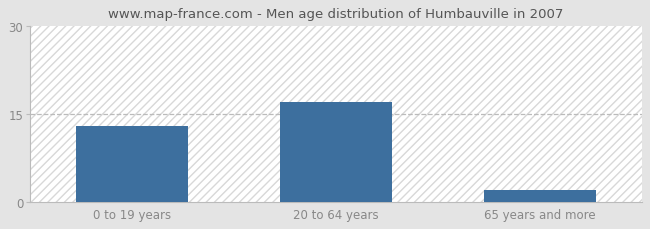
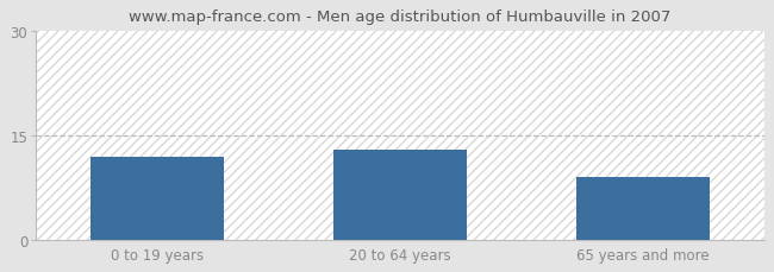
0 to 19 years: 13 -> 12
20 to 64 years: 17 -> 13
65 years and more: 2 -> 9
